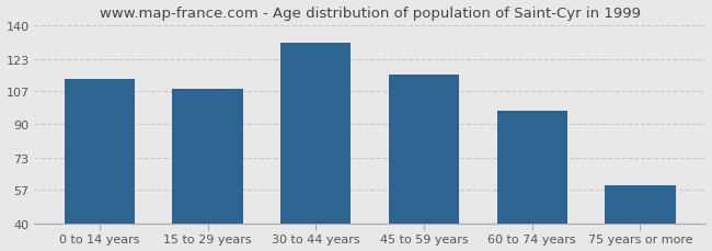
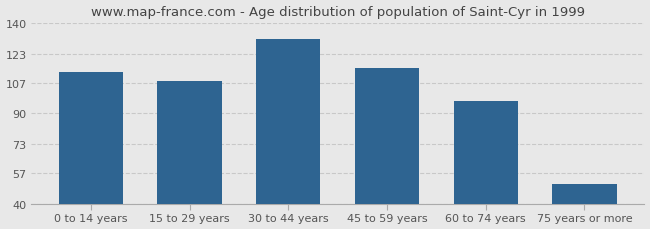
75 years or more: 59 -> 51
